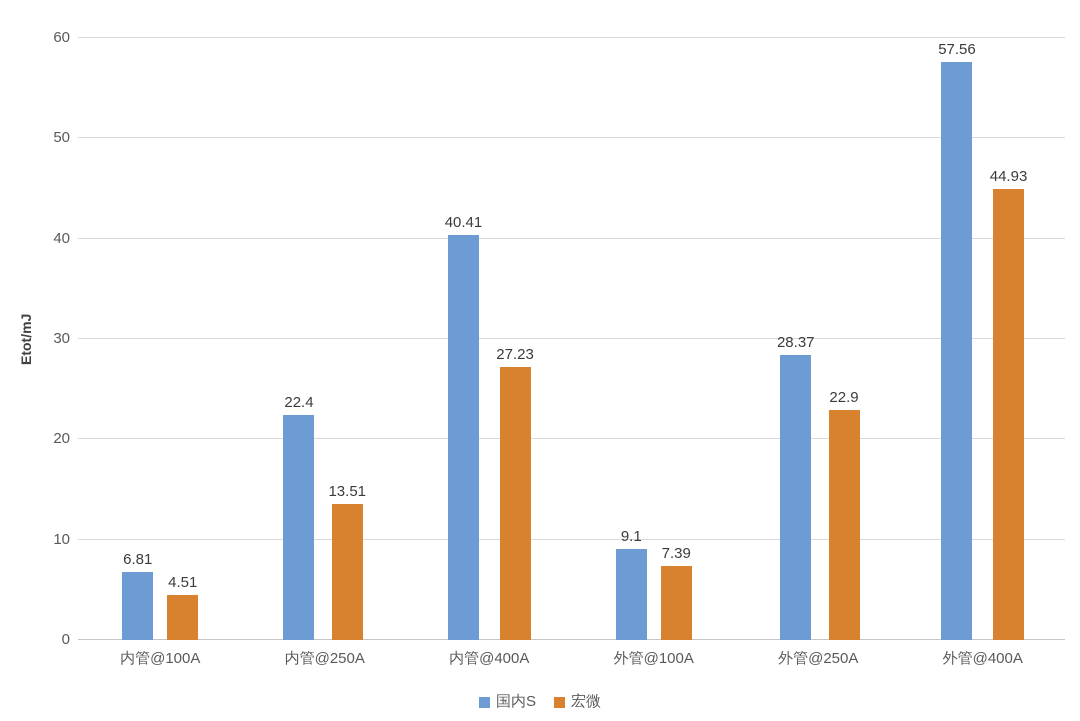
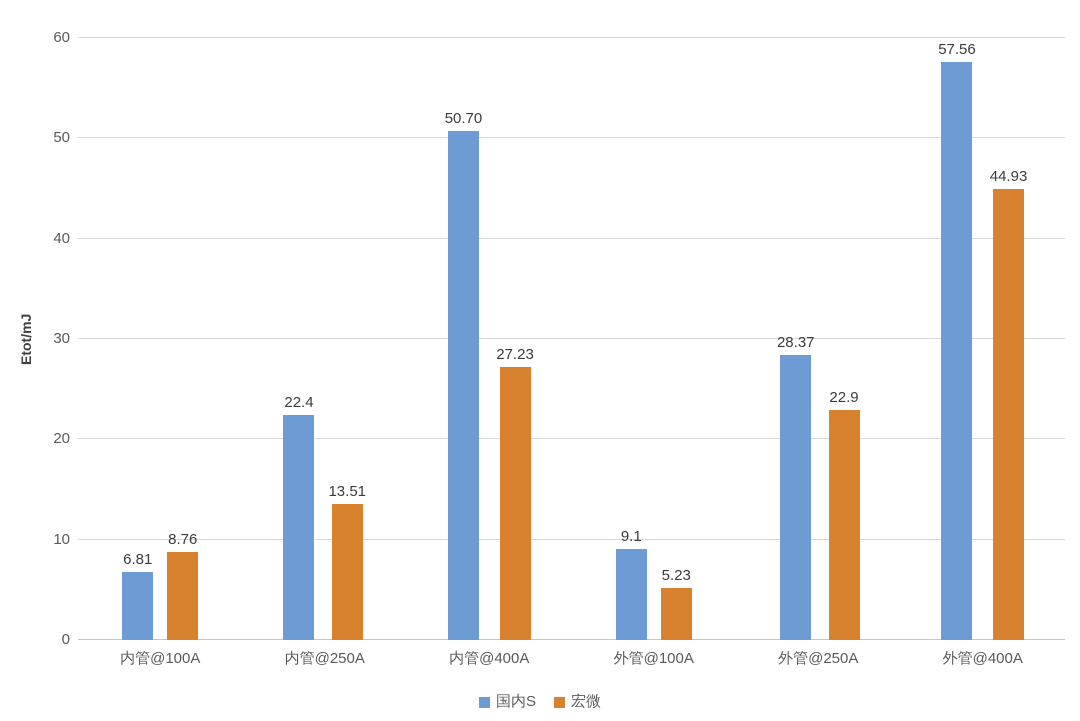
宏微/内管@100A: 4.51 -> 8.76
国内S/内管@400A: 40.41 -> 50.70
宏微/外管@100A: 7.39 -> 5.23
